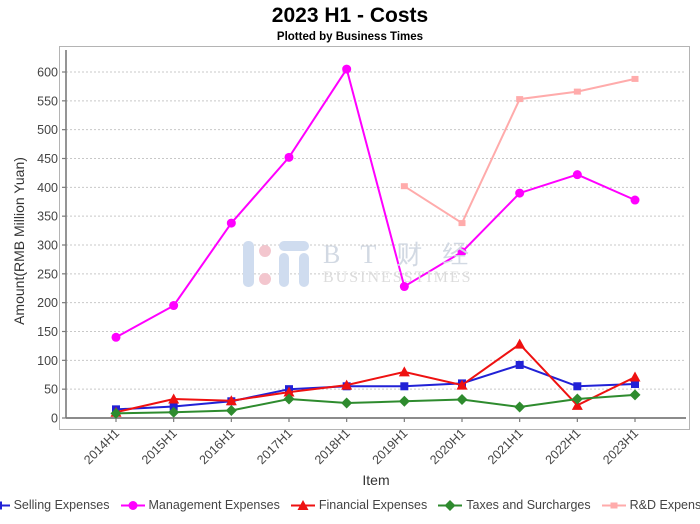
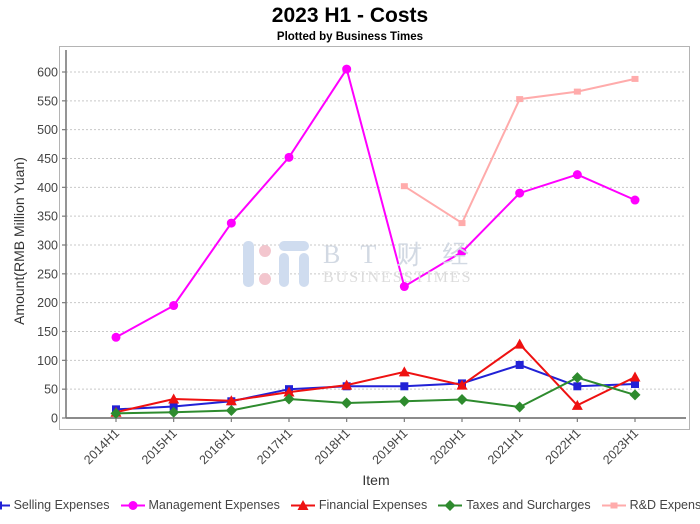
Taxes and Surcharges/2022H1: 30 -> 70
